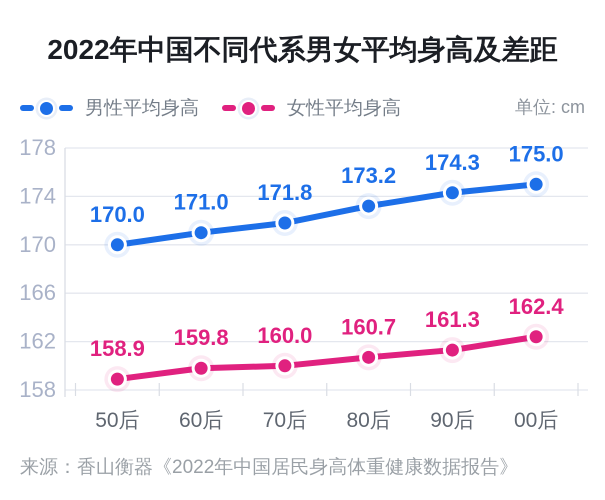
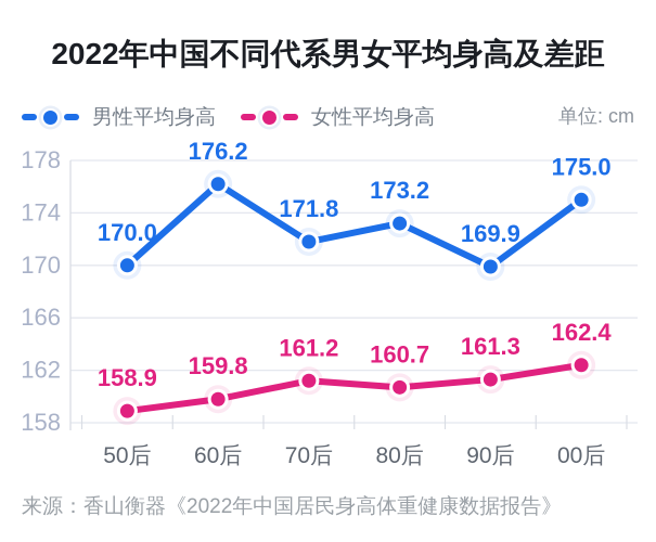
男性平均身高/60后: 171.0 -> 176.2
女性平均身高/70后: 160.0 -> 161.2
男性平均身高/90后: 174.3 -> 169.9
